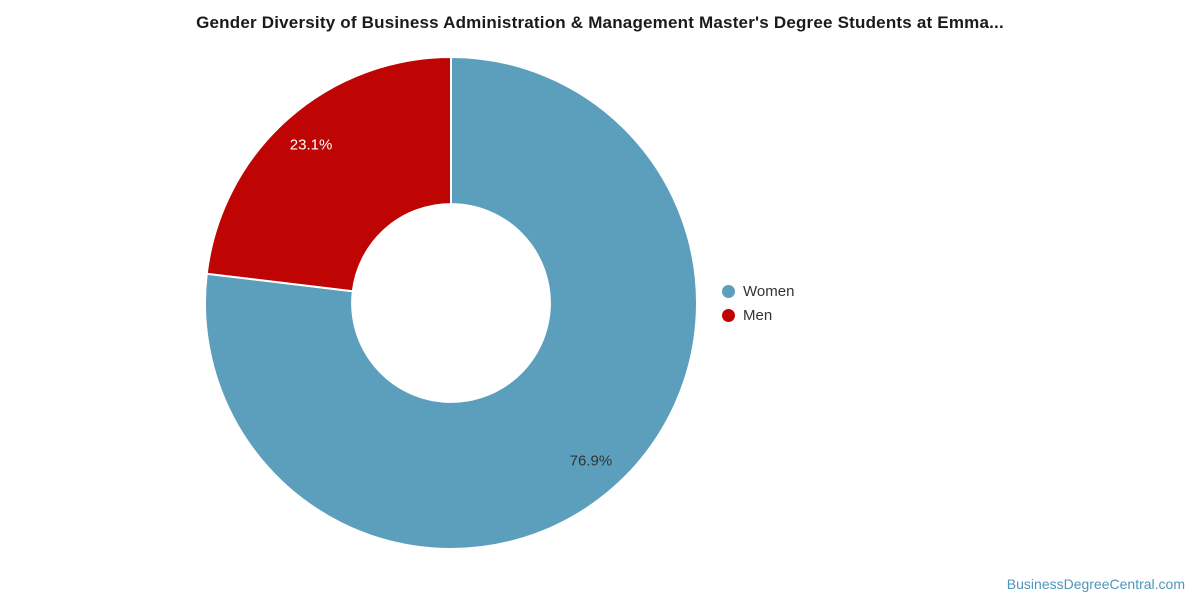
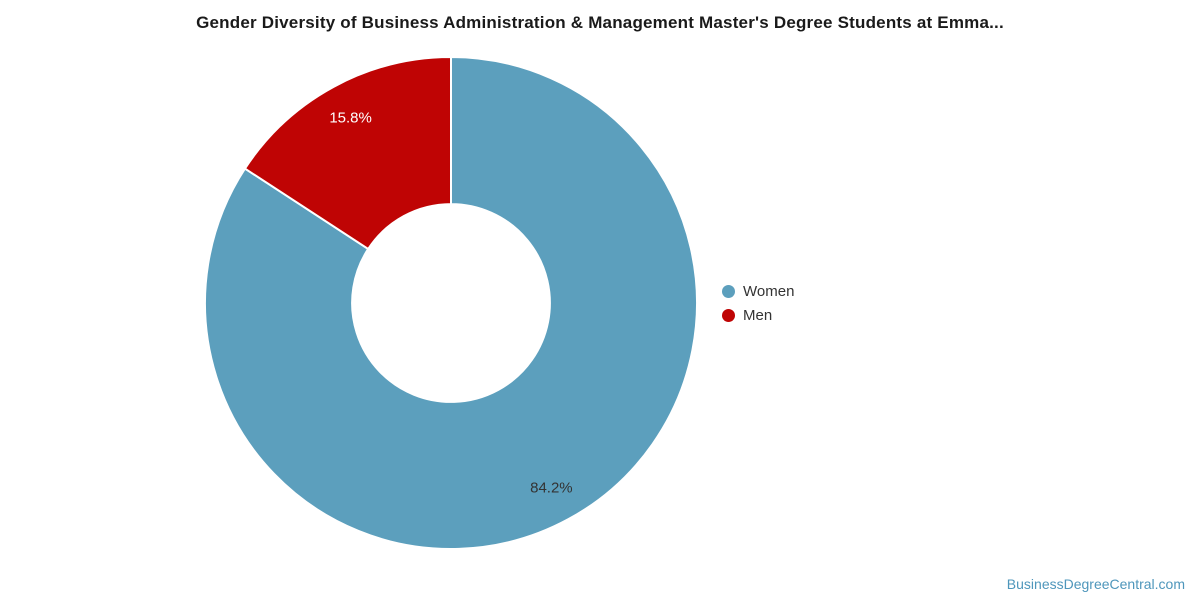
Women: 76.9% -> 84.2%
Men: 23.1% -> 15.8%
